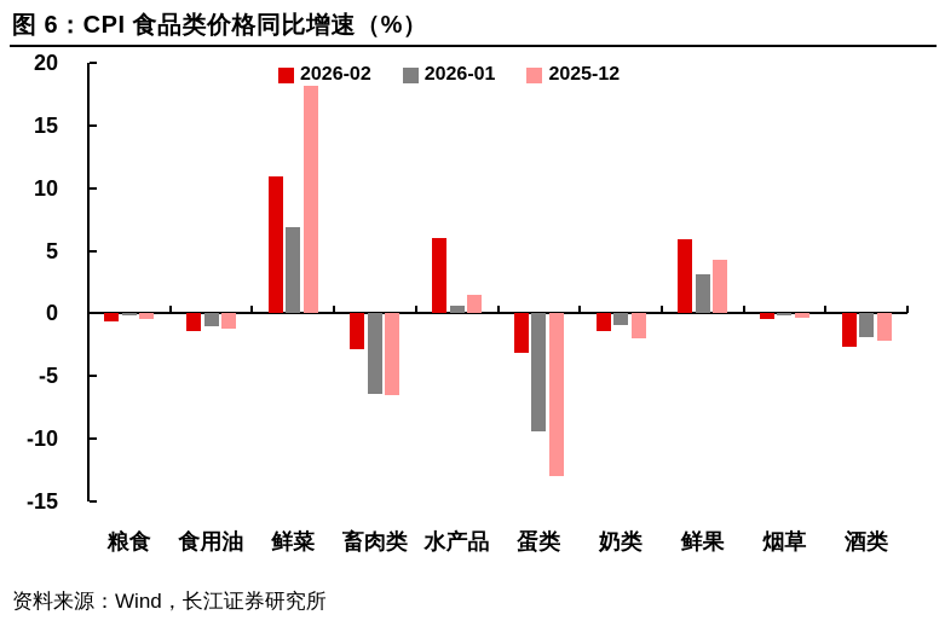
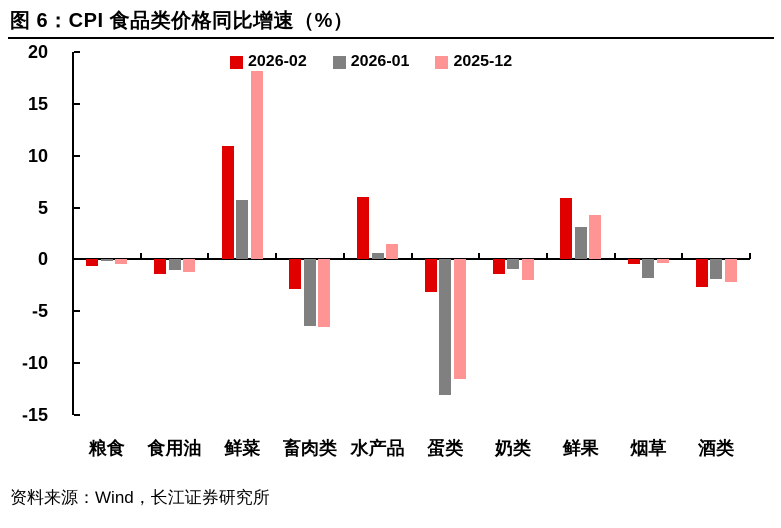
2026-01/鲜菜: 6.9 -> 5.7
2026-01/蛋类: -9.4 -> -13.1
2025-12/蛋类: -13.0 -> -11.5
2026-01/烟草: -0.2 -> -1.8
